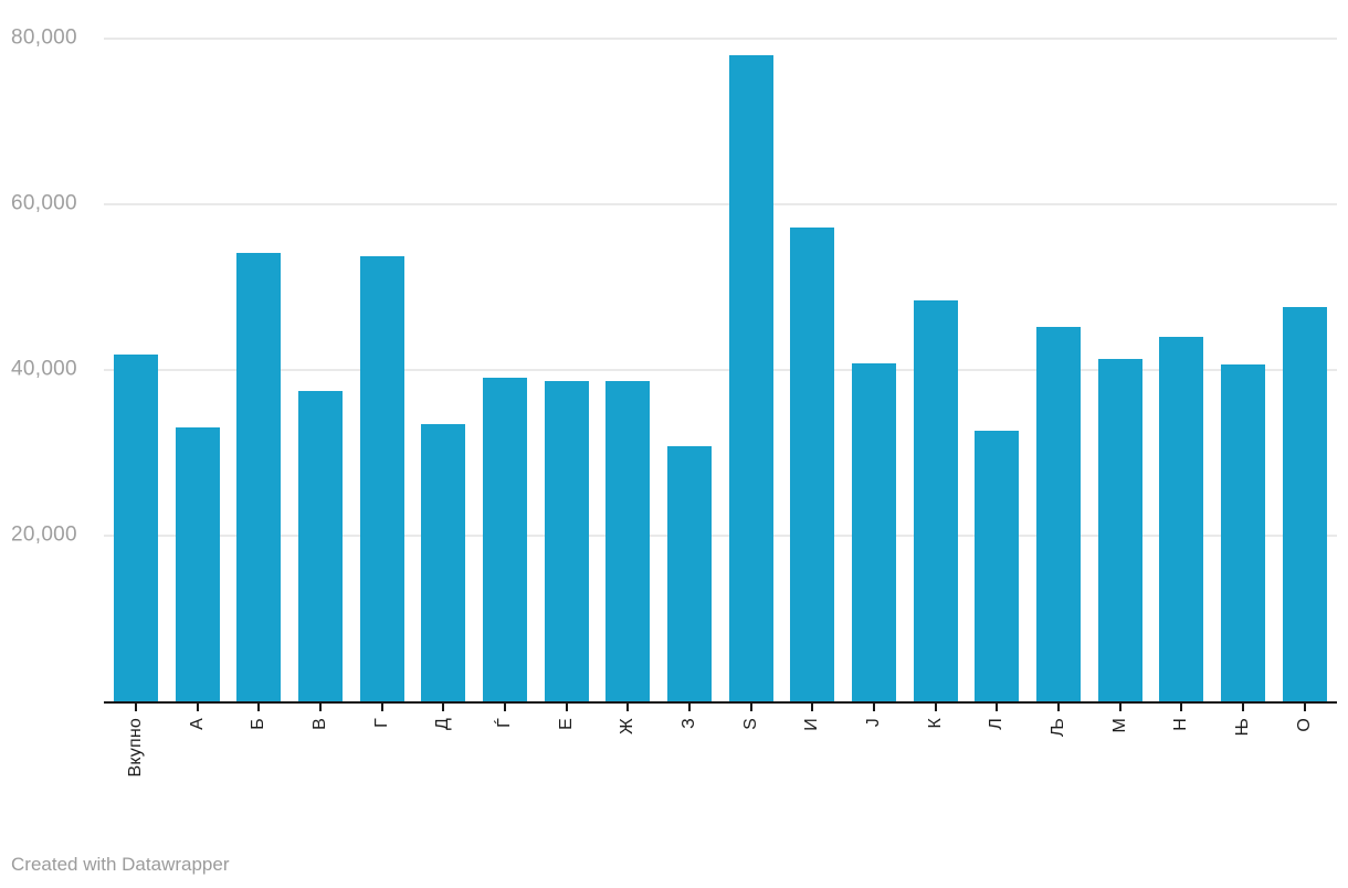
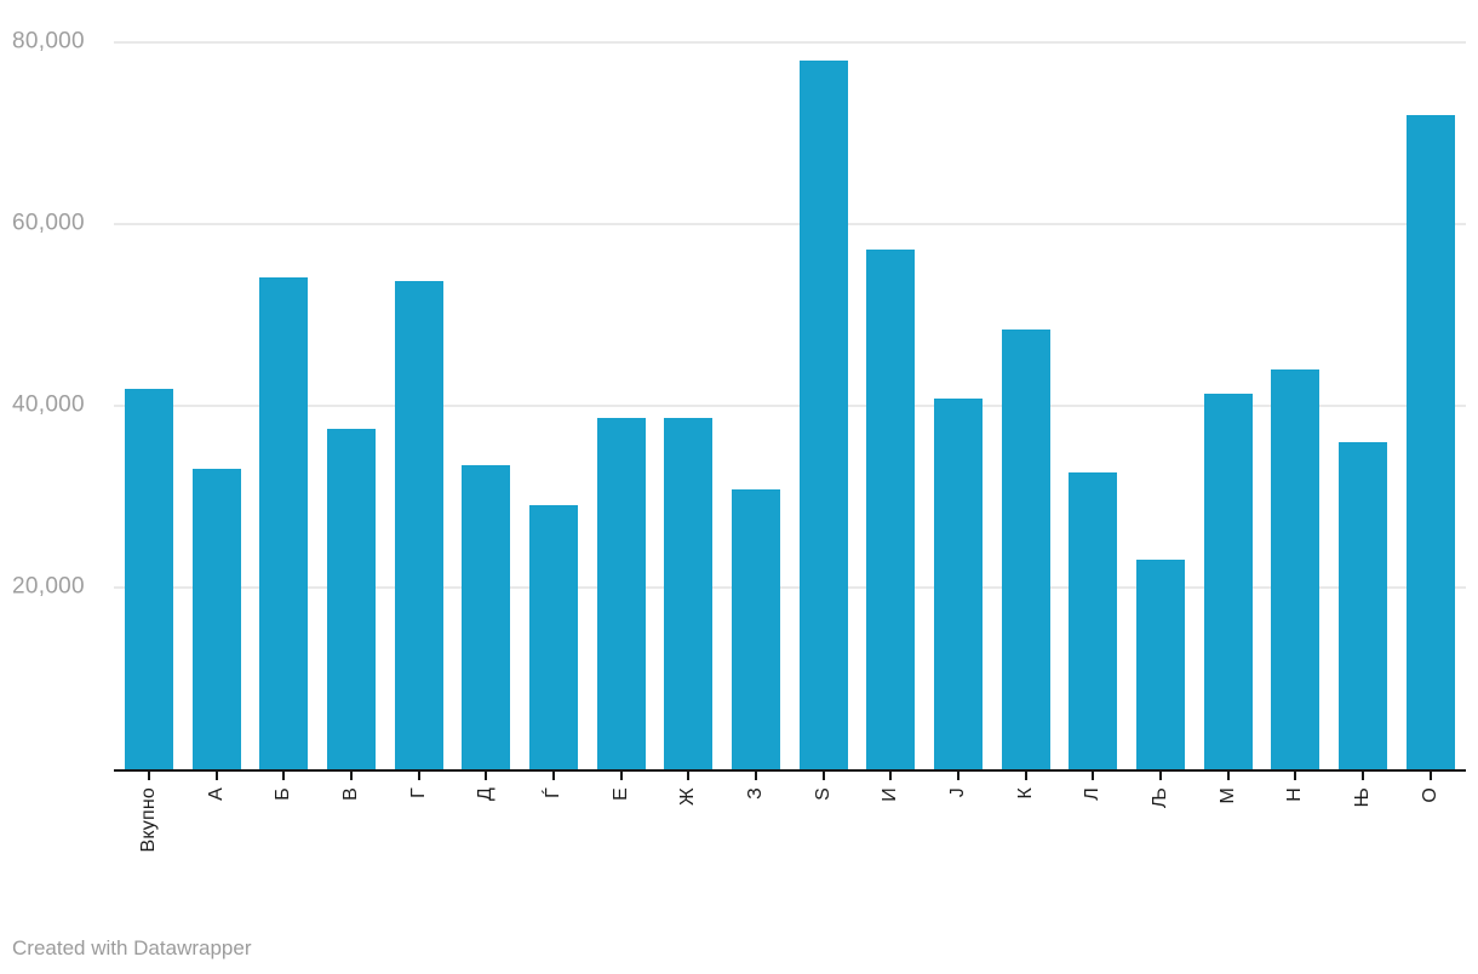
Ѓ: 39000 -> 29000
Љ: 45000 -> 23000
Њ: 41000 -> 36000
О: 48000 -> 72000
